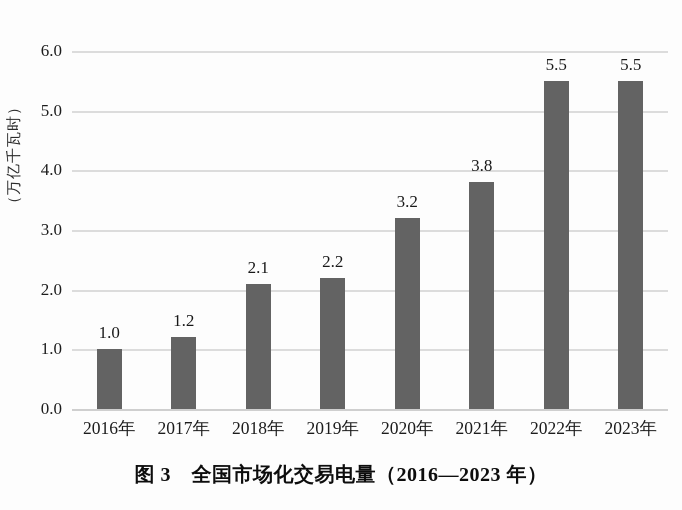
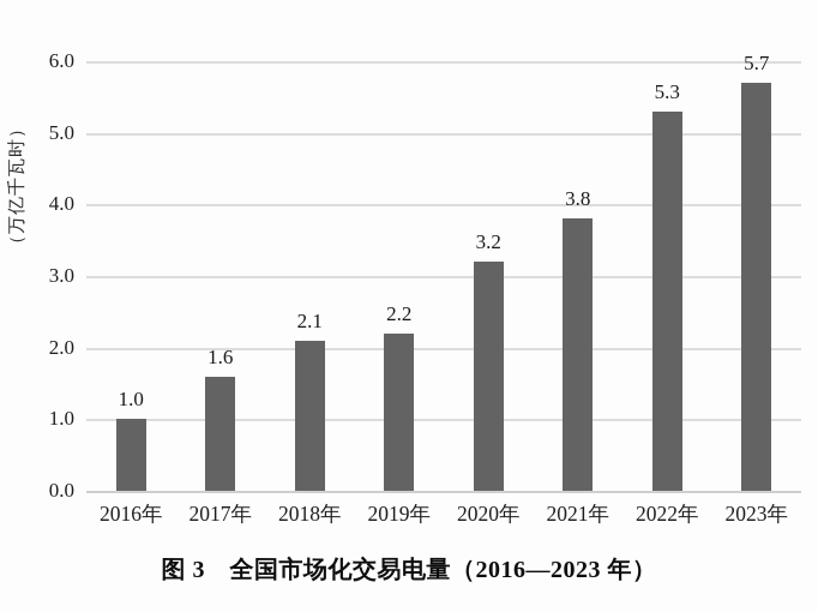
2017年: 1.2 -> 1.6
2022年: 5.5 -> 5.3
2023年: 5.5 -> 5.7
